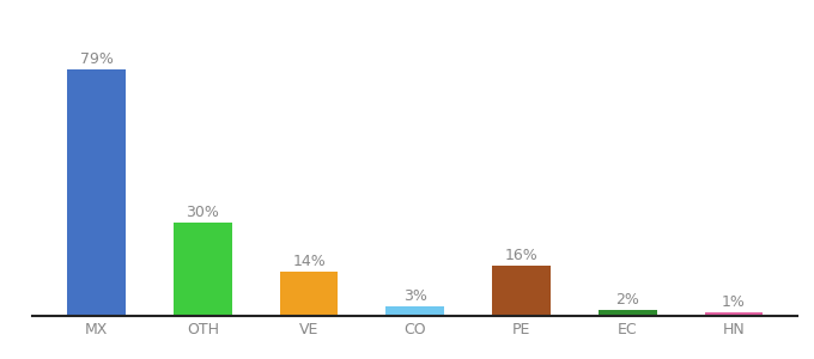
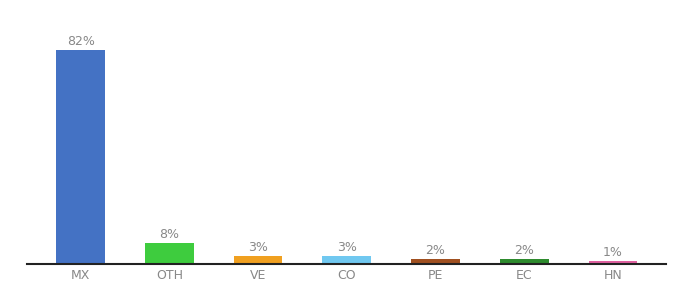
MX: 79% -> 82%
OTH: 30% -> 8%
VE: 14% -> 3%
PE: 16% -> 2%
